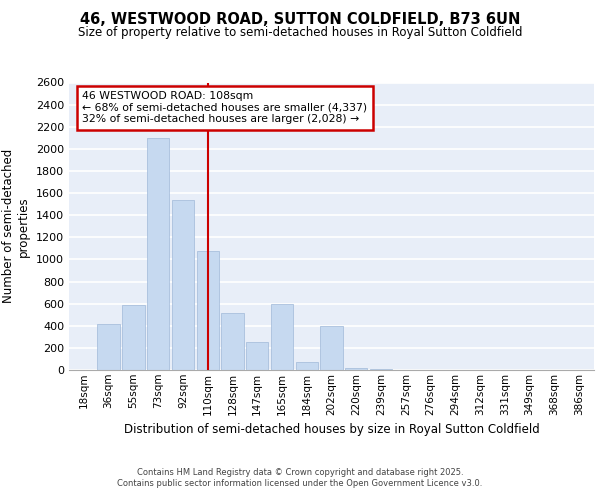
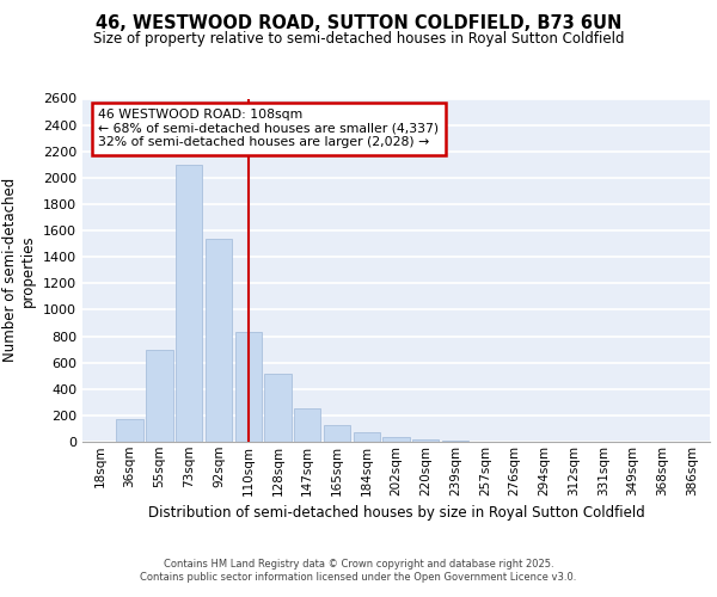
36sqm: 420 -> 170
55sqm: 590 -> 700
110sqm: 1080 -> 830
165sqm: 600 -> 130
202sqm: 400 -> 40
